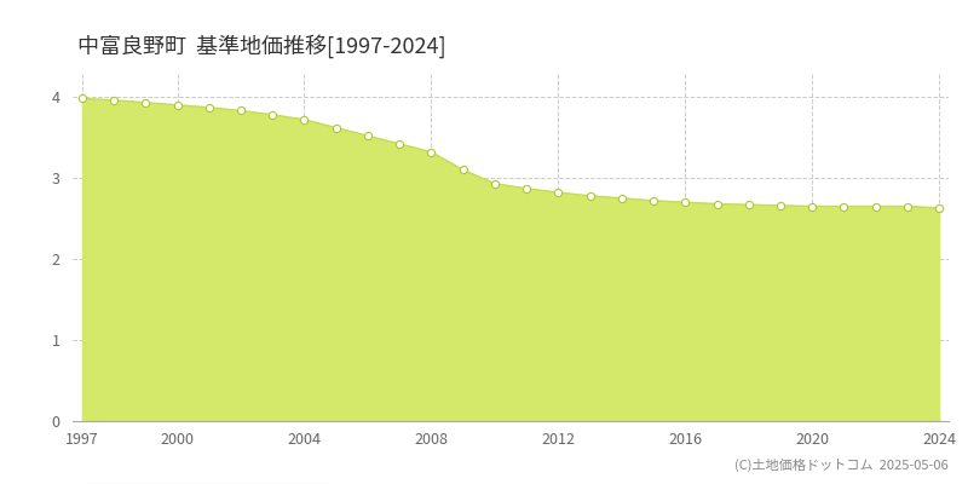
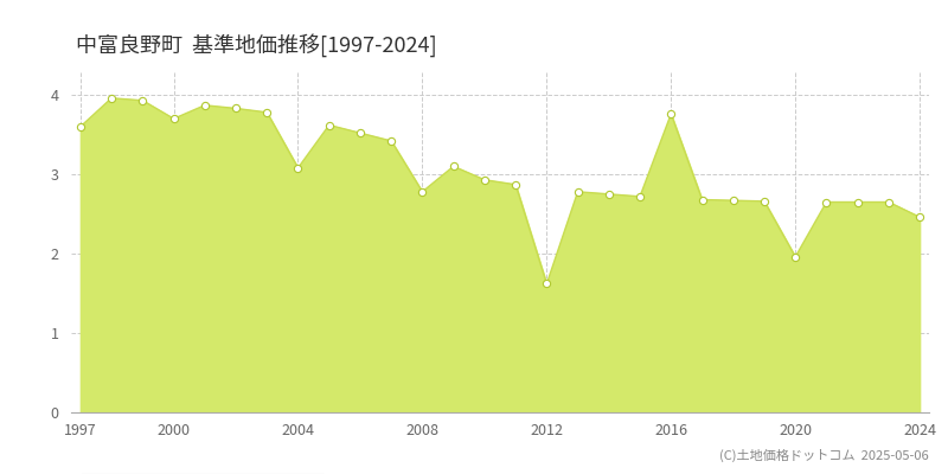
1997: 3.98 -> 3.60
2000: 3.90 -> 3.70
2004: 3.72 -> 3.08
2008: 3.32 -> 2.78
2012: 2.82 -> 1.62
2016: 2.70 -> 3.76
2020: 2.65 -> 1.96
2024: 2.63 -> 2.46
